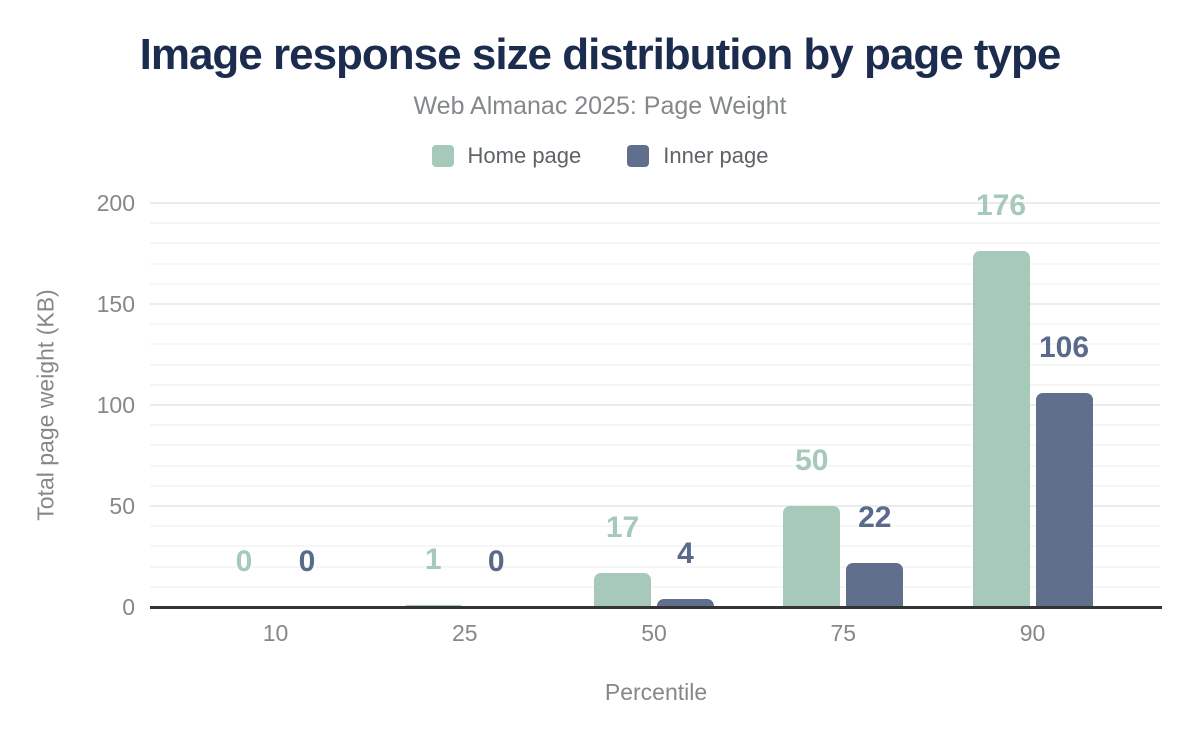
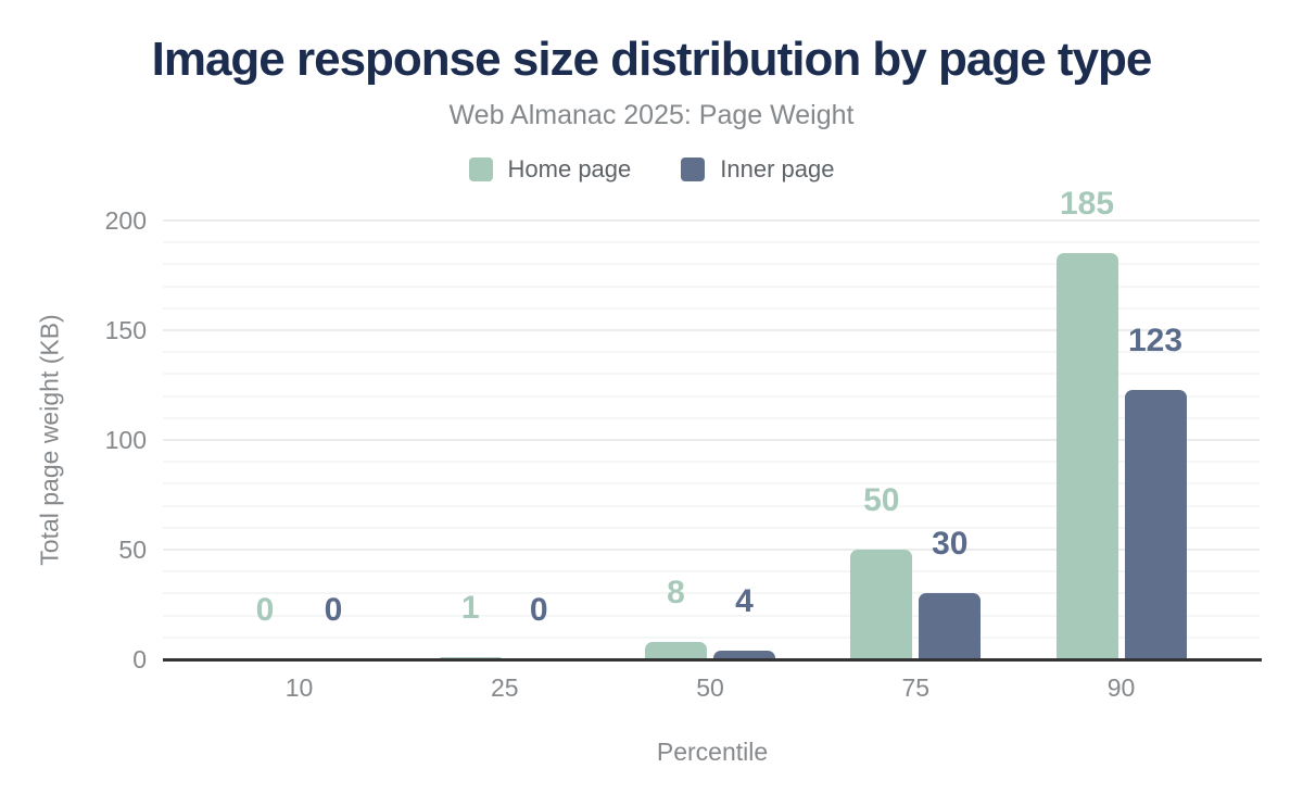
Home page/50: 17 -> 8
Inner page/75: 22 -> 30
Home page/90: 176 -> 185
Inner page/90: 106 -> 123
